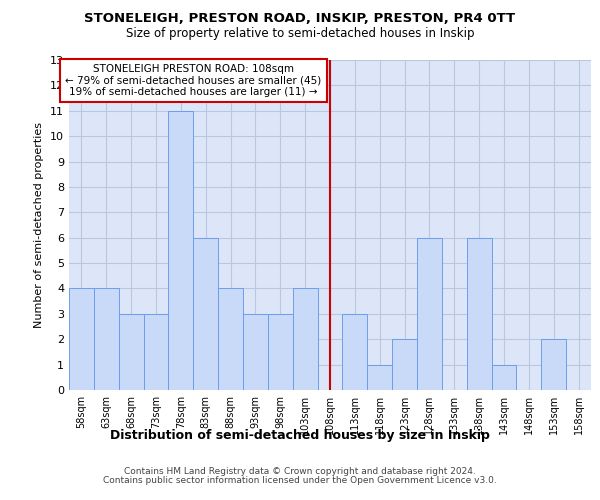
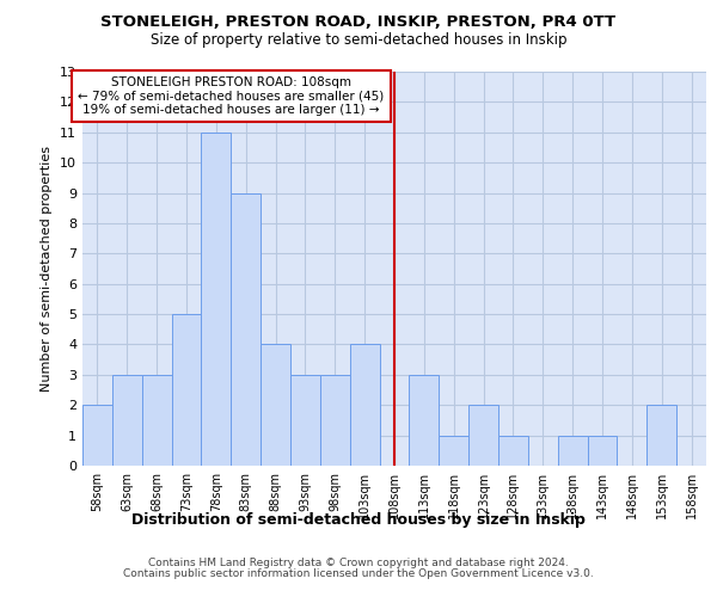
58sqm: 4 -> 2
63sqm: 4 -> 3
73sqm: 3 -> 5
83sqm: 6 -> 9
128sqm: 6 -> 1
138sqm: 6 -> 1
